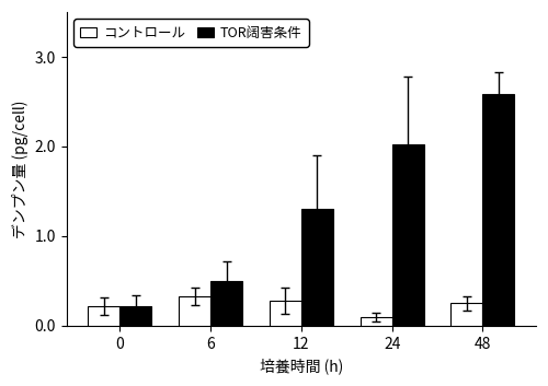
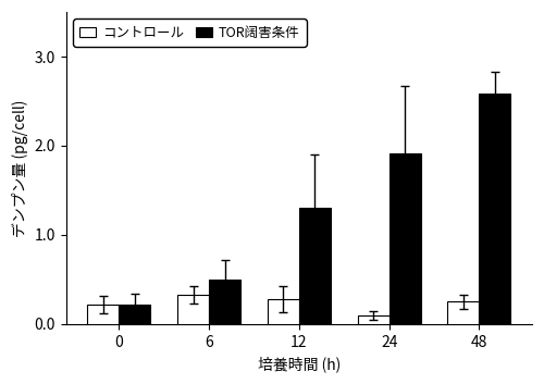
TOR阔害条件/24: 2.03 -> 1.92
